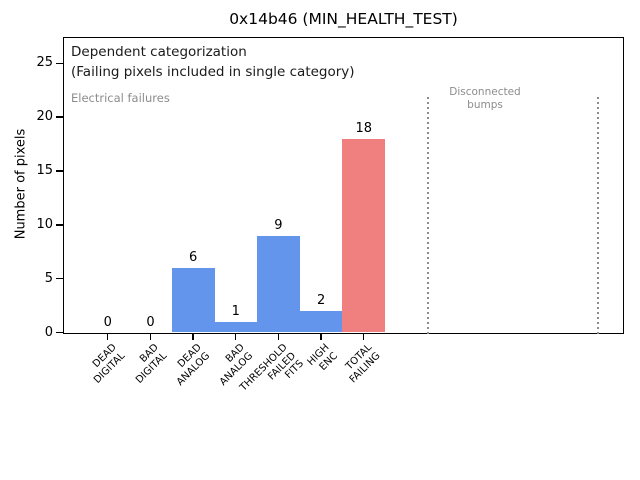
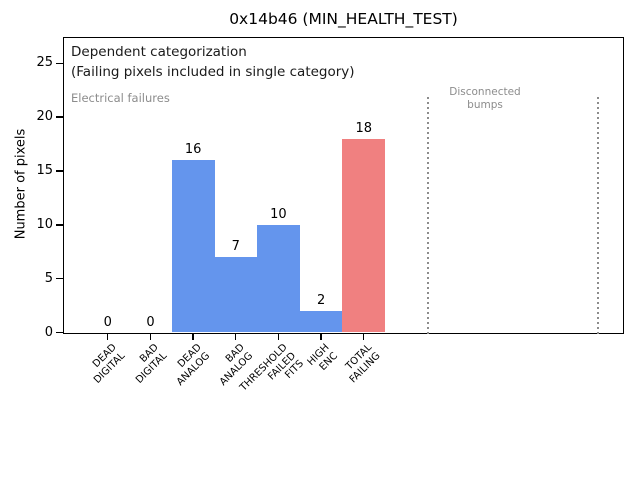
DEAD ANALOG: 6 -> 16
BAD ANALOG: 1 -> 7
THRESHOLD FAILED FITS: 9 -> 10
